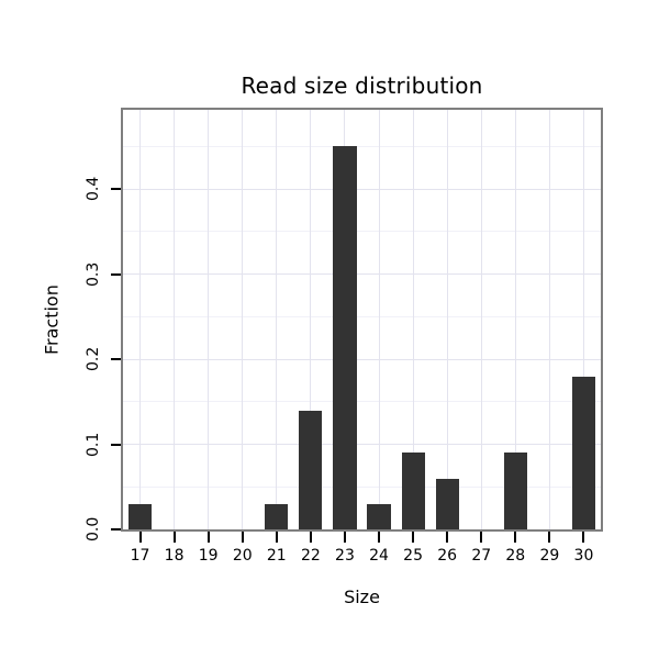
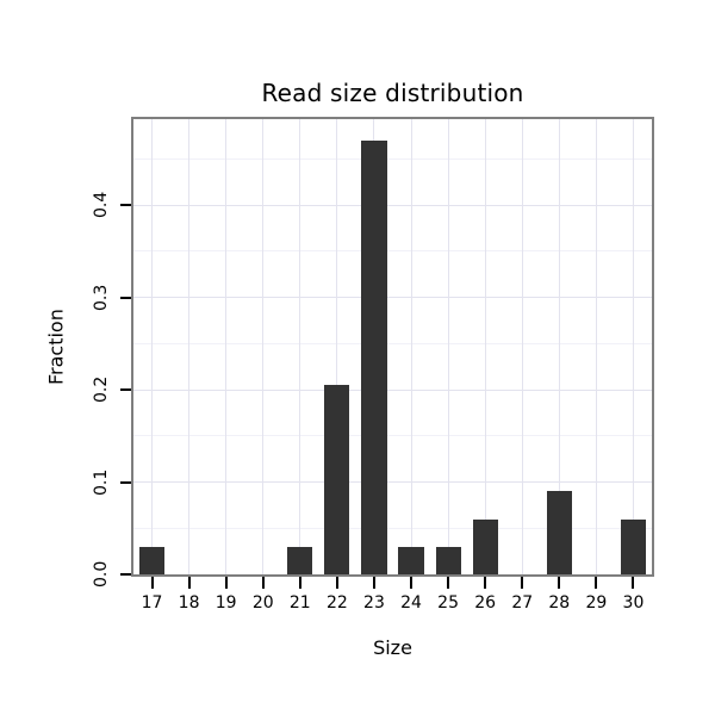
22: 0.14 -> 0.20
23: 0.45 -> 0.47
25: 0.09 -> 0.03
30: 0.18 -> 0.06
